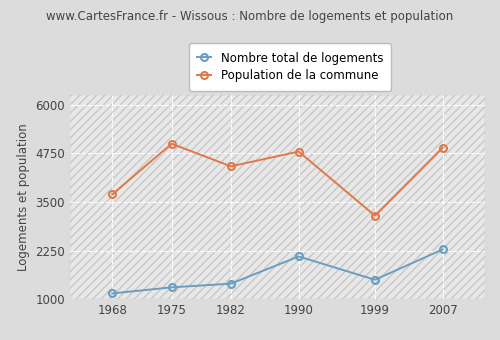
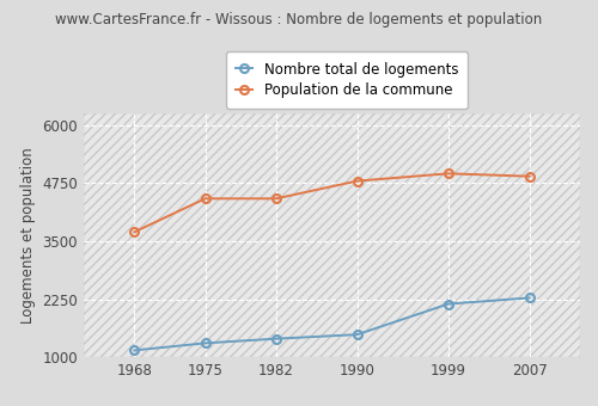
Population de la commune/1975: 5000 -> 4420
Nombre total de logements/1990: 2100 -> 1490
Nombre total de logements/1999: 1500 -> 2150
Population de la commune/1999: 3150 -> 4960
